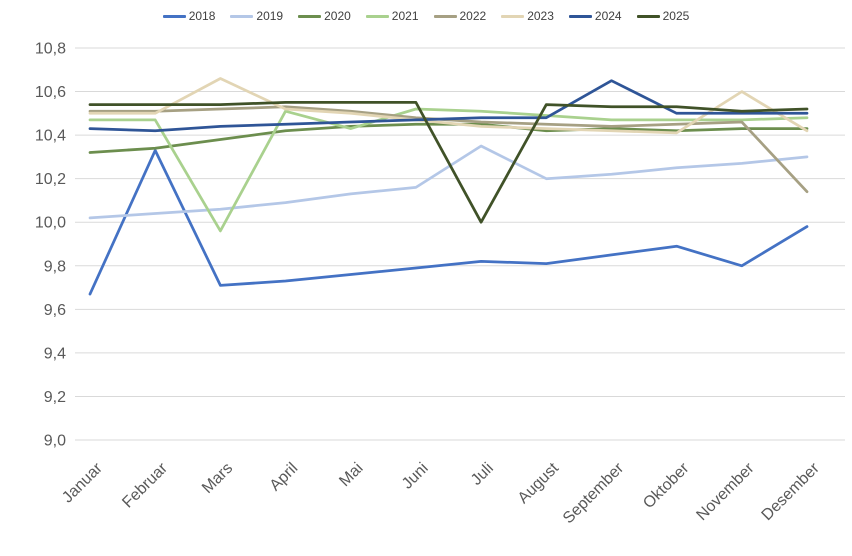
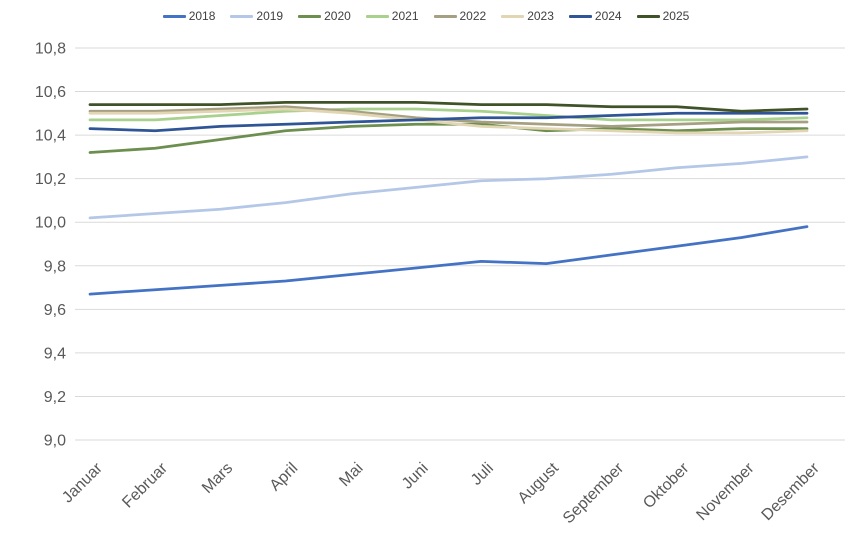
2018/Februar: 10,33 -> 9,69
2021/Mars: 9,96 -> 10,49
2023/Mars: 10,66 -> 10,51
2021/Mai: 10,43 -> 10,52
2019/Juli: 10,35 -> 10,19
2025/Juli: 10,00 -> 10,54
2024/September: 10,65 -> 10,49
2018/November: 9,80 -> 9,93
2023/November: 10,60 -> 10,41
2022/Desember: 10,14 -> 10,46
